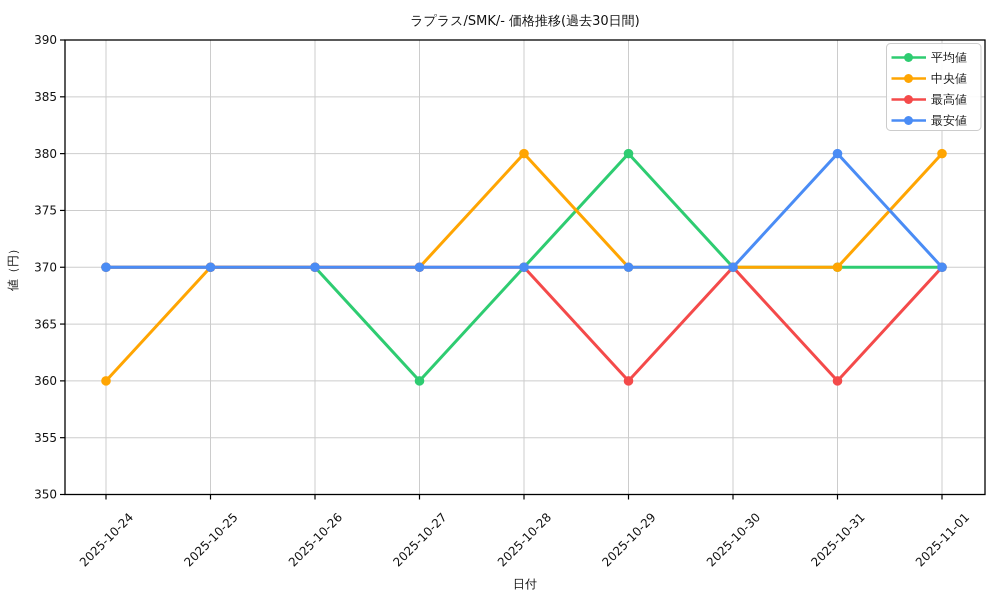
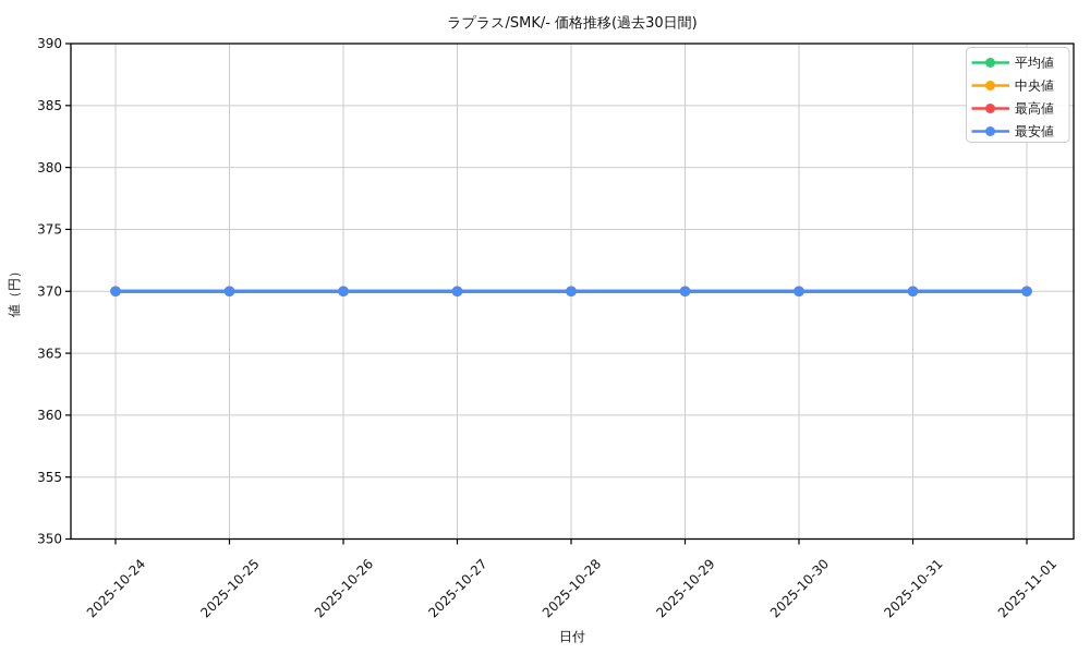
中央値/2025-10-24: 360 -> 370
平均値/2025-10-27: 360 -> 370
中央値/2025-10-28: 380 -> 370
平均値/2025-10-29: 380 -> 370
最高値/2025-10-29: 360 -> 370
最高値/2025-10-31: 360 -> 370
最安値/2025-10-31: 380 -> 370
中央値/2025-11-01: 380 -> 370
